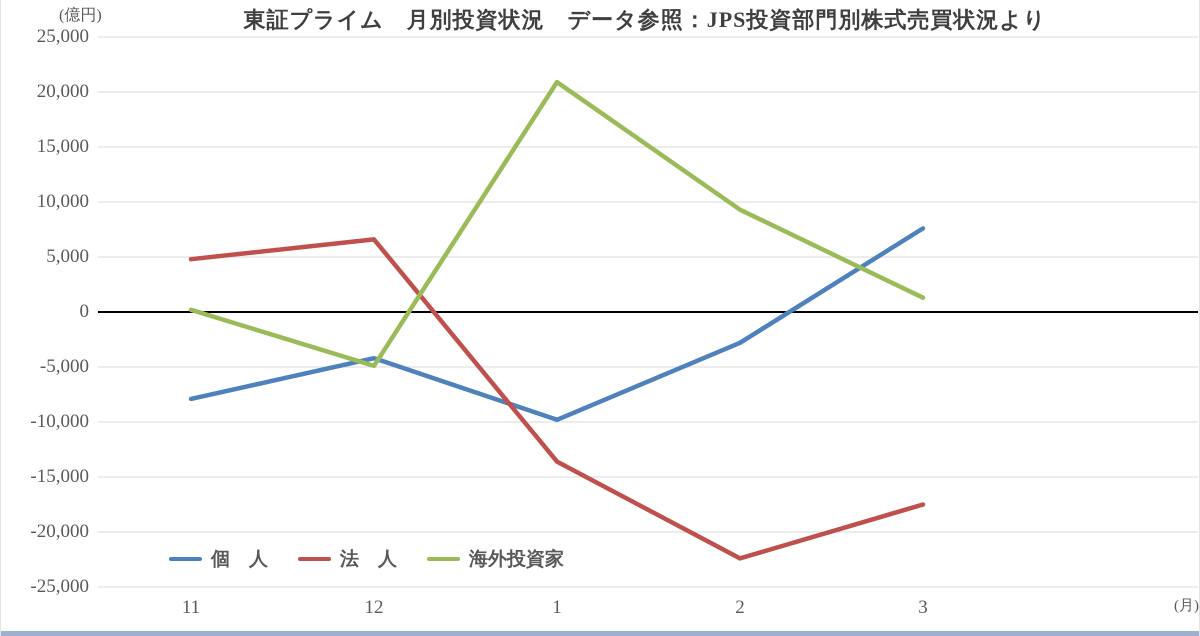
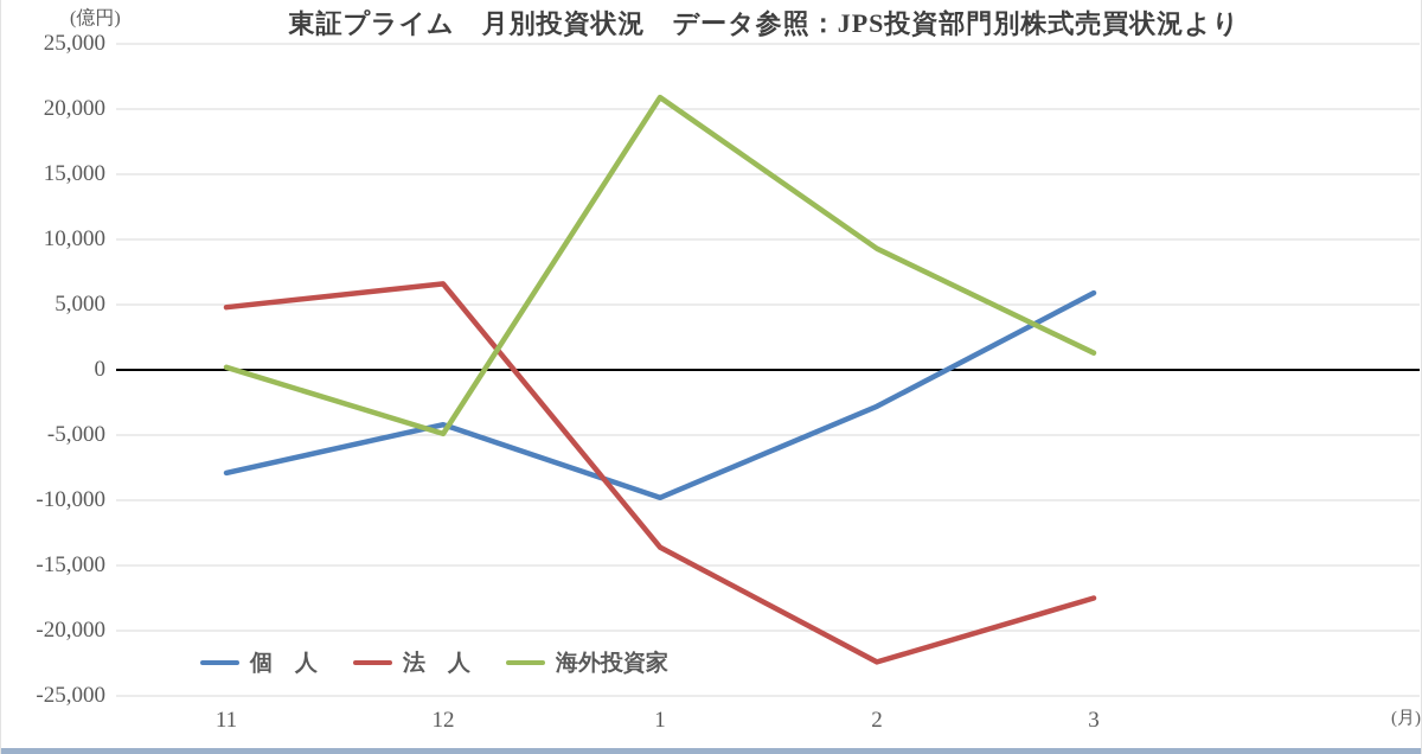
個 人/3: 7600 -> 5900
